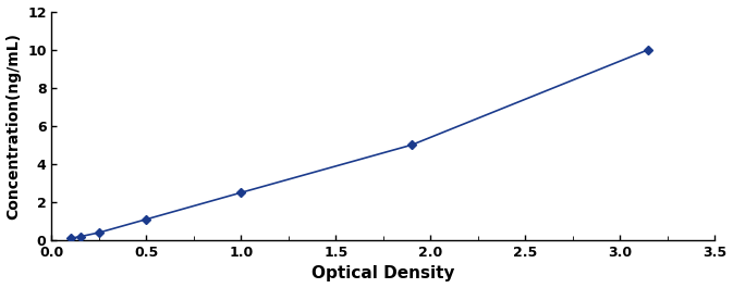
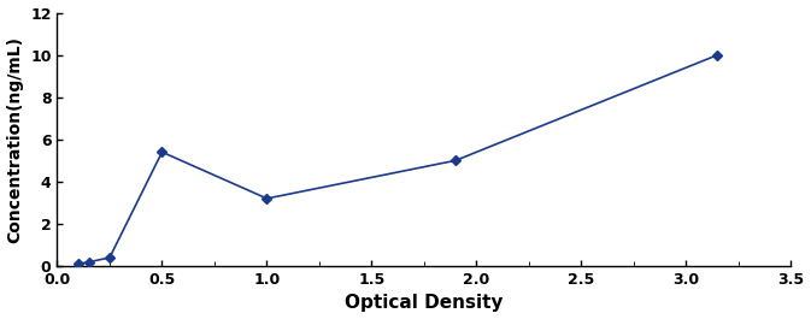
0.5: 1.1 -> 5.4
1.0: 2.5 -> 3.2
